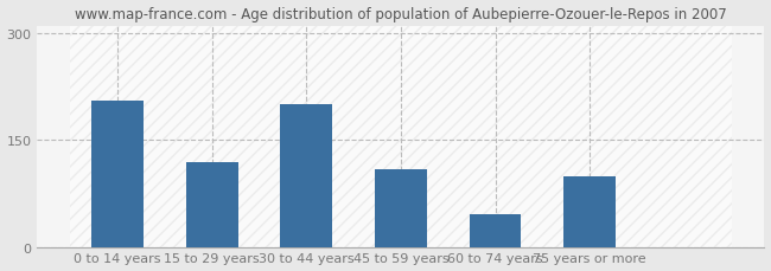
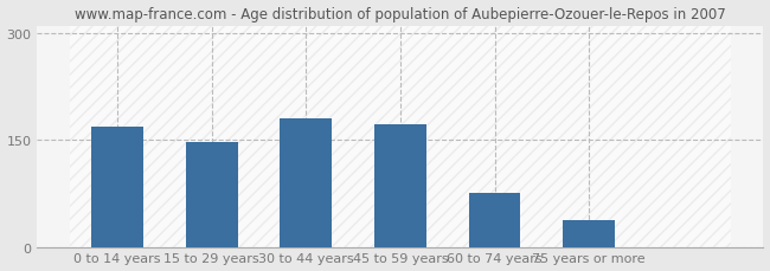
0 to 14 years: 204 -> 168
15 to 29 years: 118 -> 146
30 to 44 years: 200 -> 180
45 to 59 years: 108 -> 172
60 to 74 years: 46 -> 75
75 years or more: 98 -> 38
